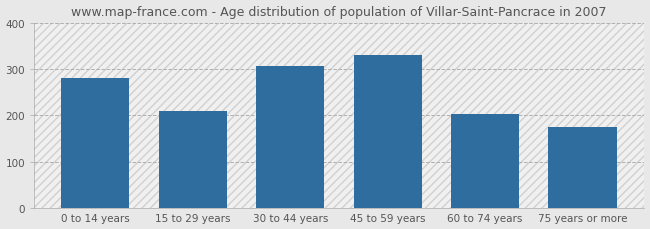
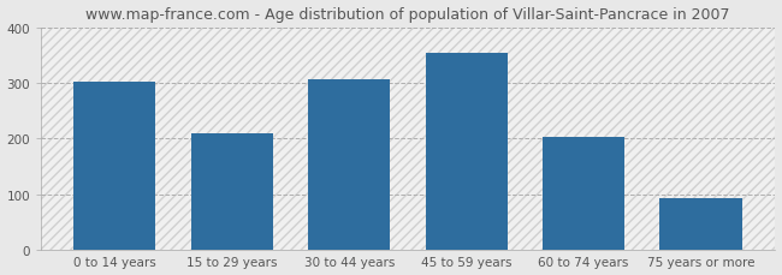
0 to 14 years: 280 -> 303
45 to 59 years: 330 -> 354
75 years or more: 175 -> 93
